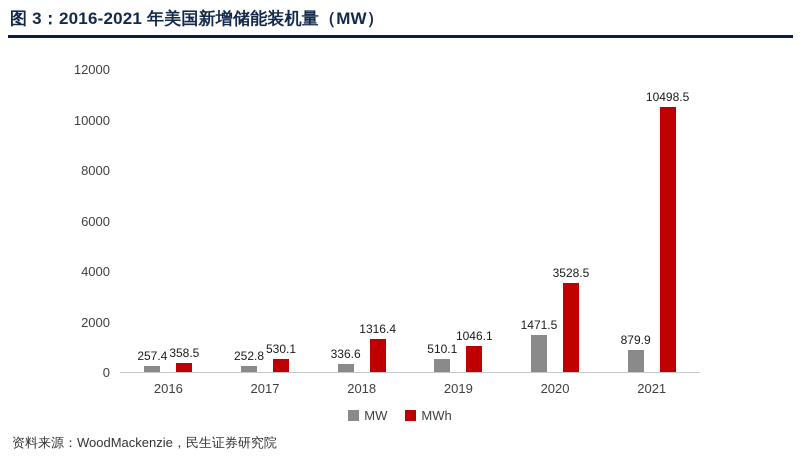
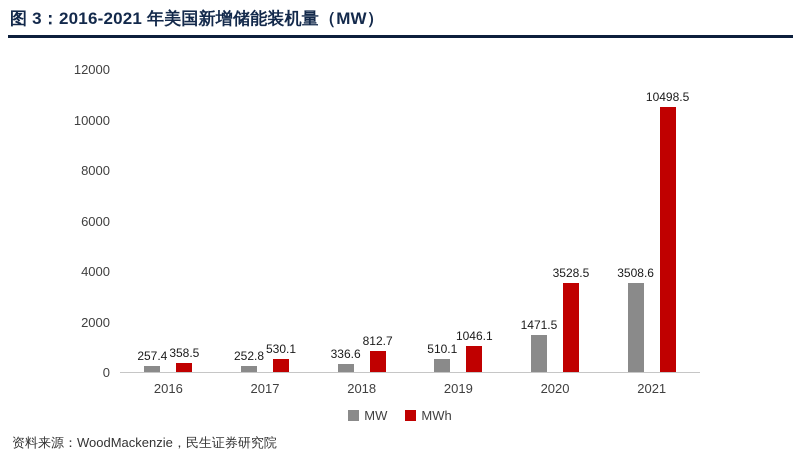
MWh/2018: 1316.4 -> 812.7
MW/2021: 879.9 -> 3508.6
